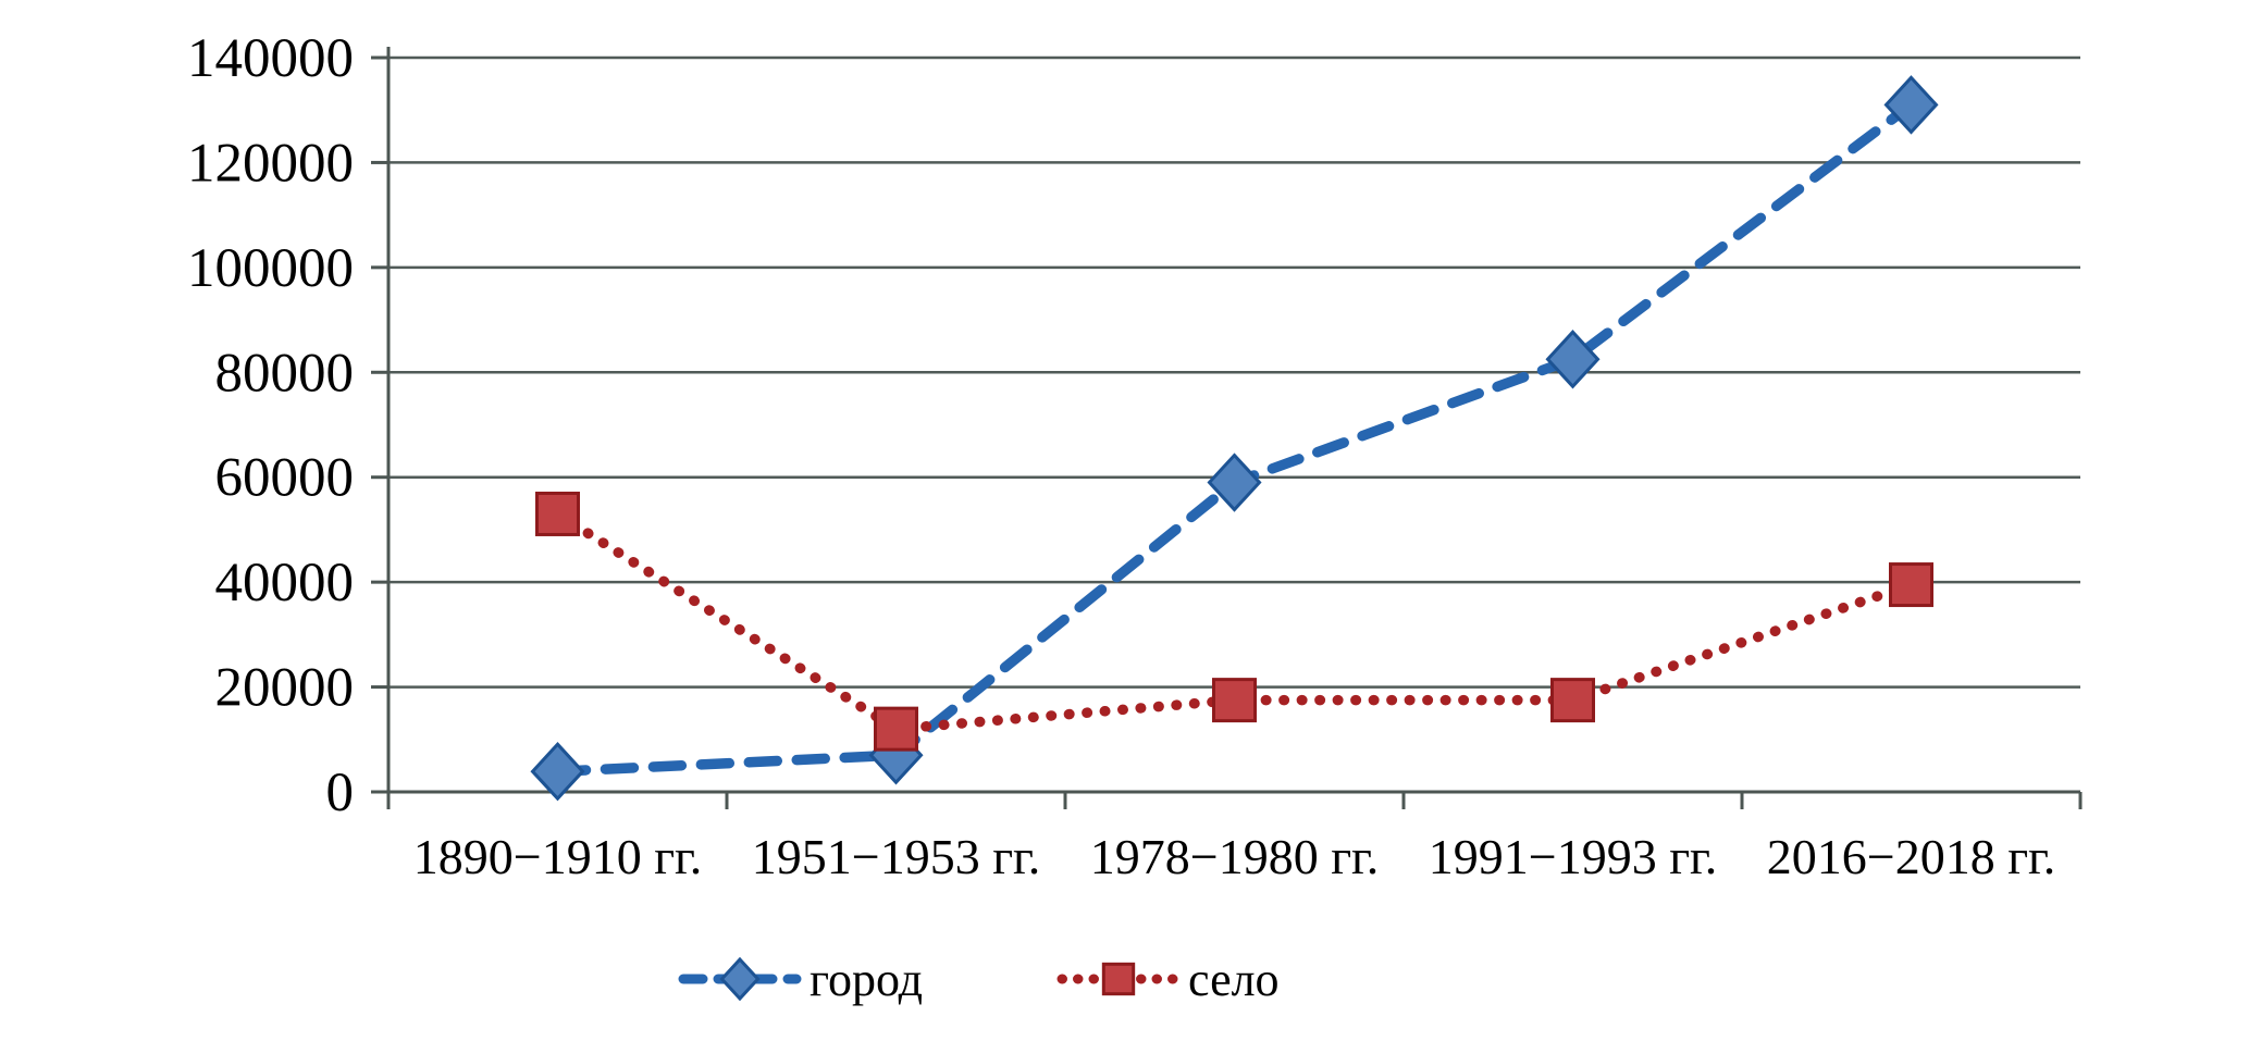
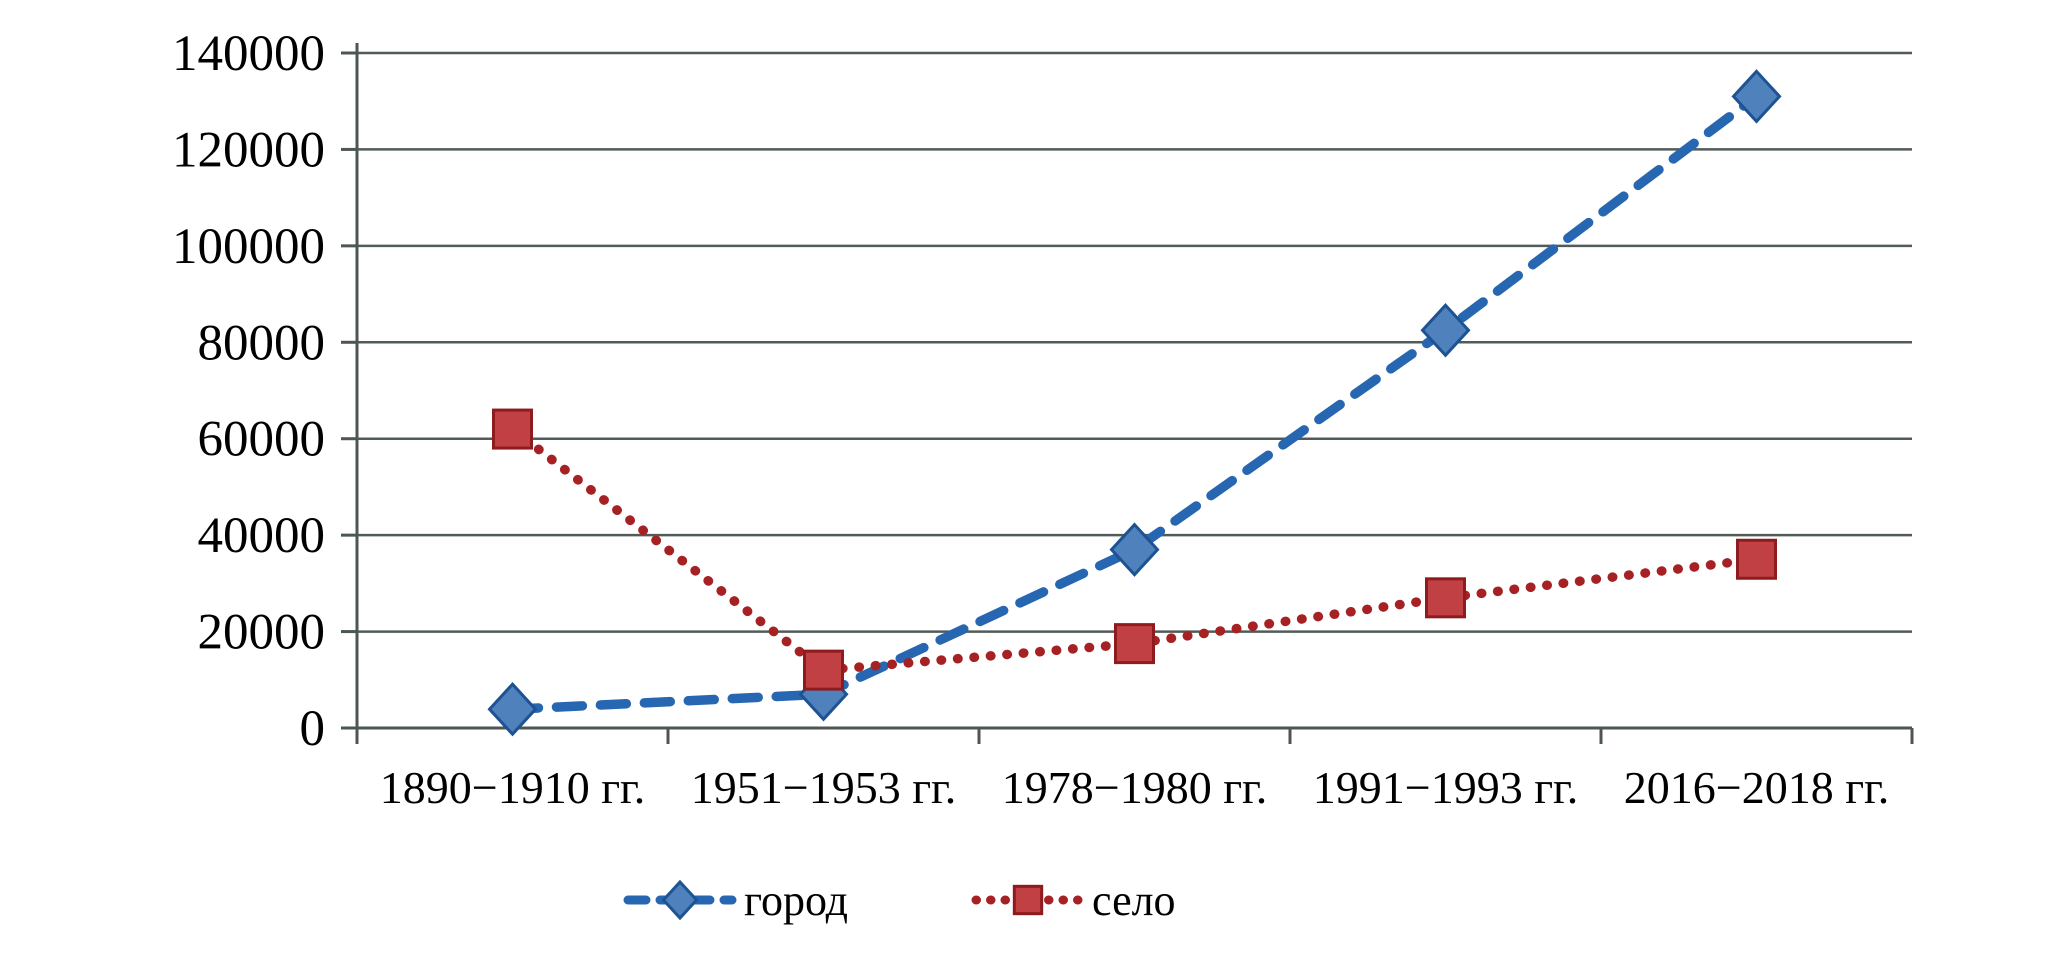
село/1890−1910 гг.: 53000 -> 62000
город/1978−1980 гг.: 59000 -> 37000
село/1991−1993 гг.: 18000 -> 27000
село/2016−2018 гг.: 40000 -> 35000
